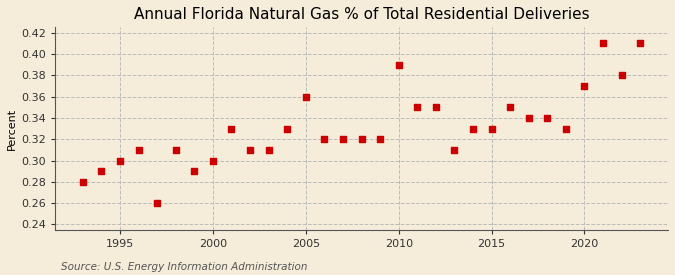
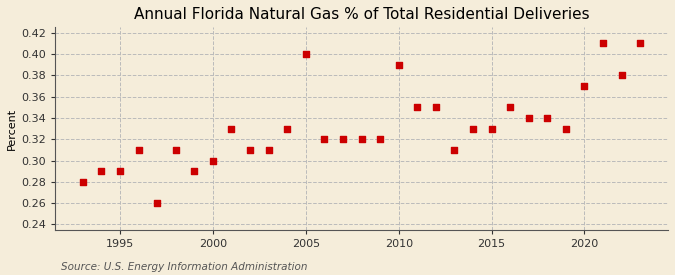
1995: 0.30 -> 0.29
2005: 0.36 -> 0.40
